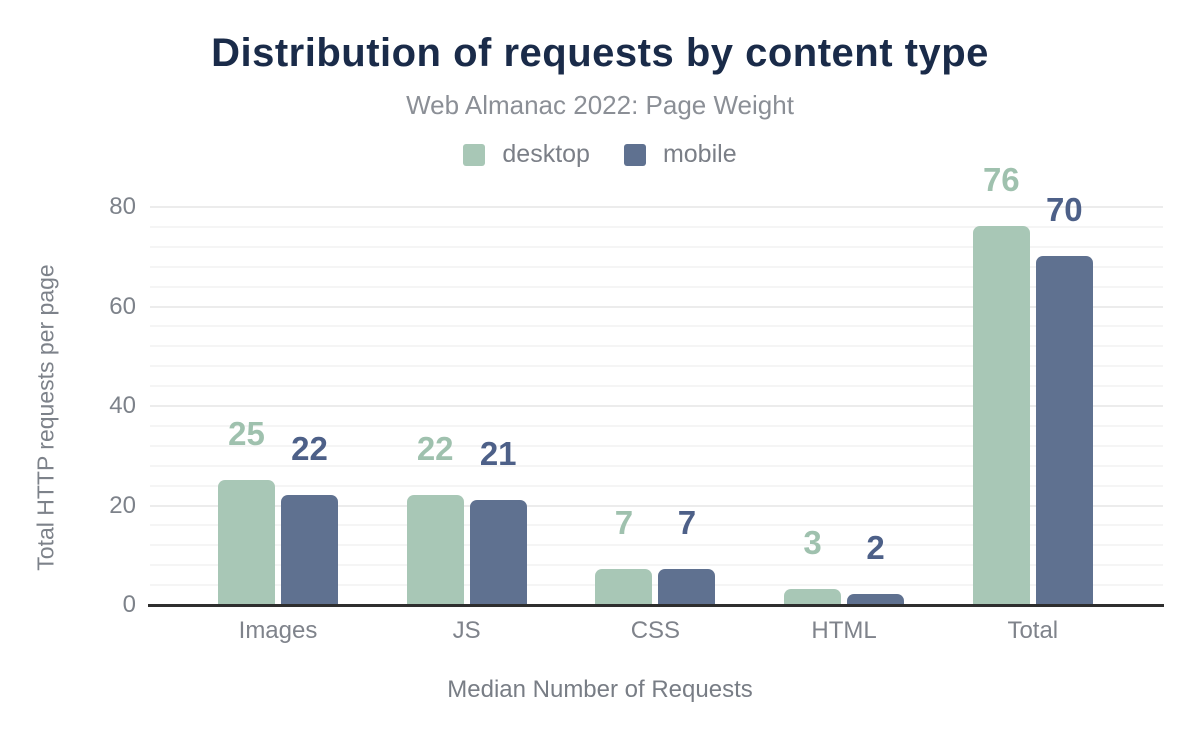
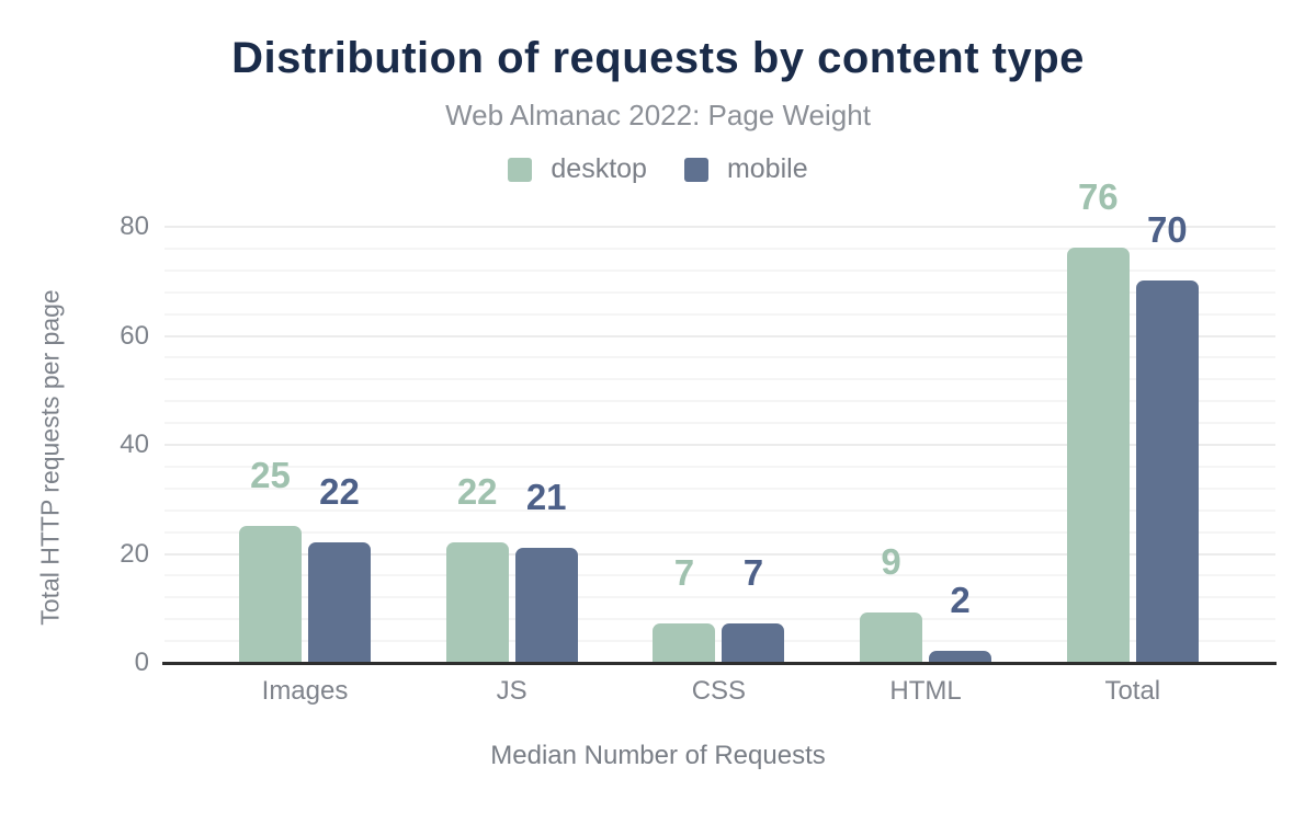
desktop/HTML: 3 -> 9
